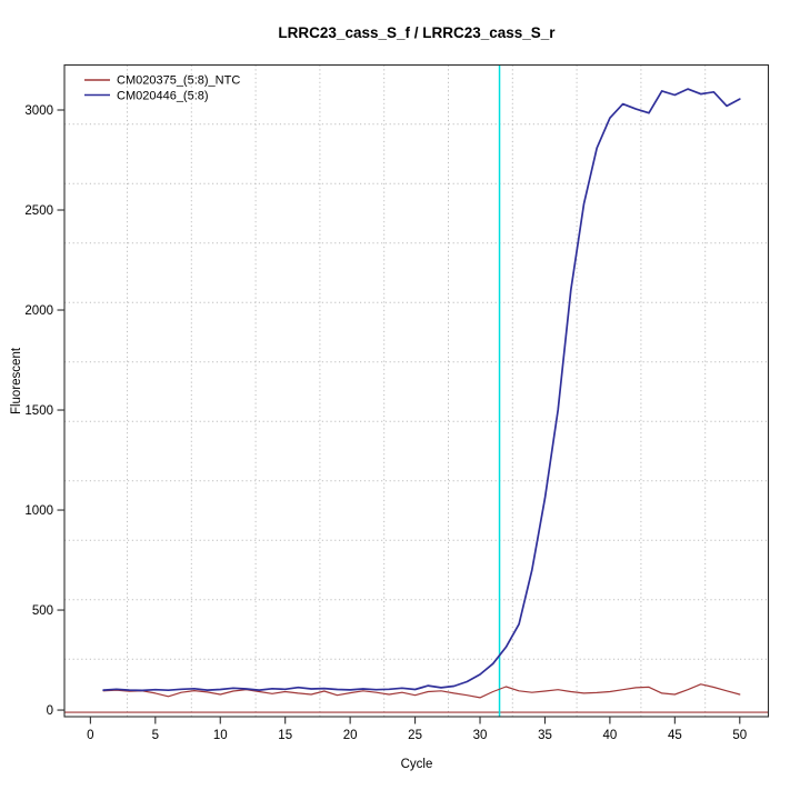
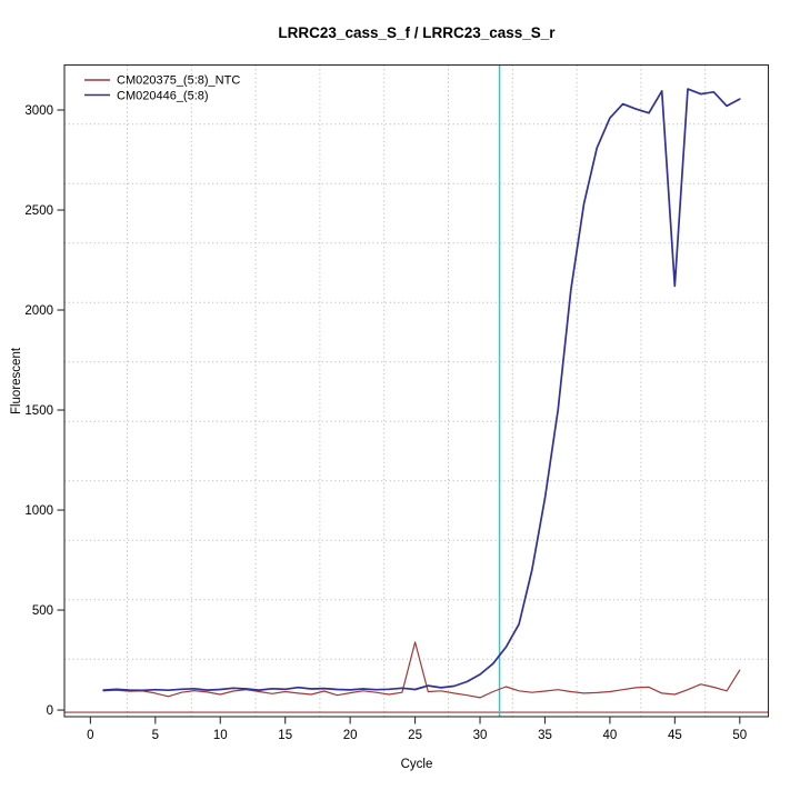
CM020375_(5:8)_NTC/25: 70 -> 340
CM020446_(5:8)/45: 3080 -> 2120
CM020375_(5:8)_NTC/50: 80 -> 200
